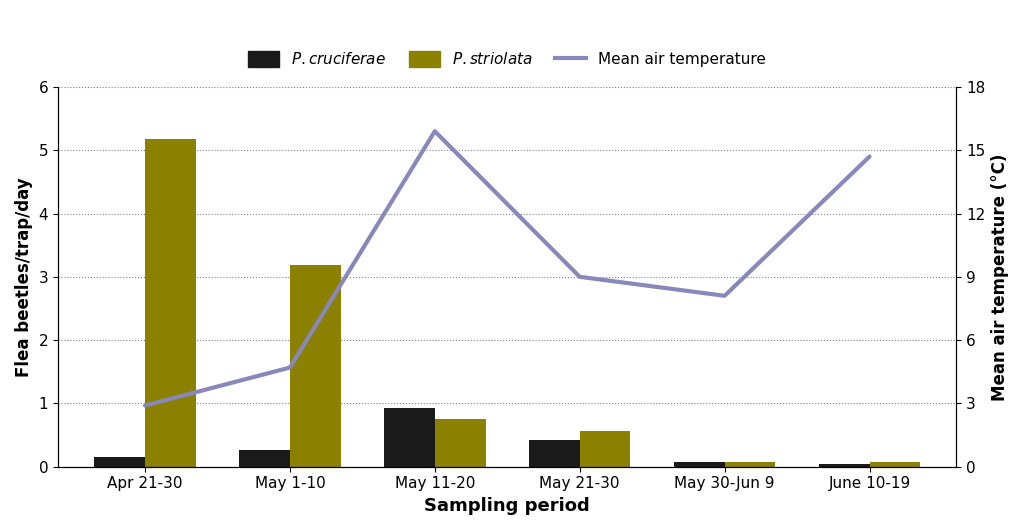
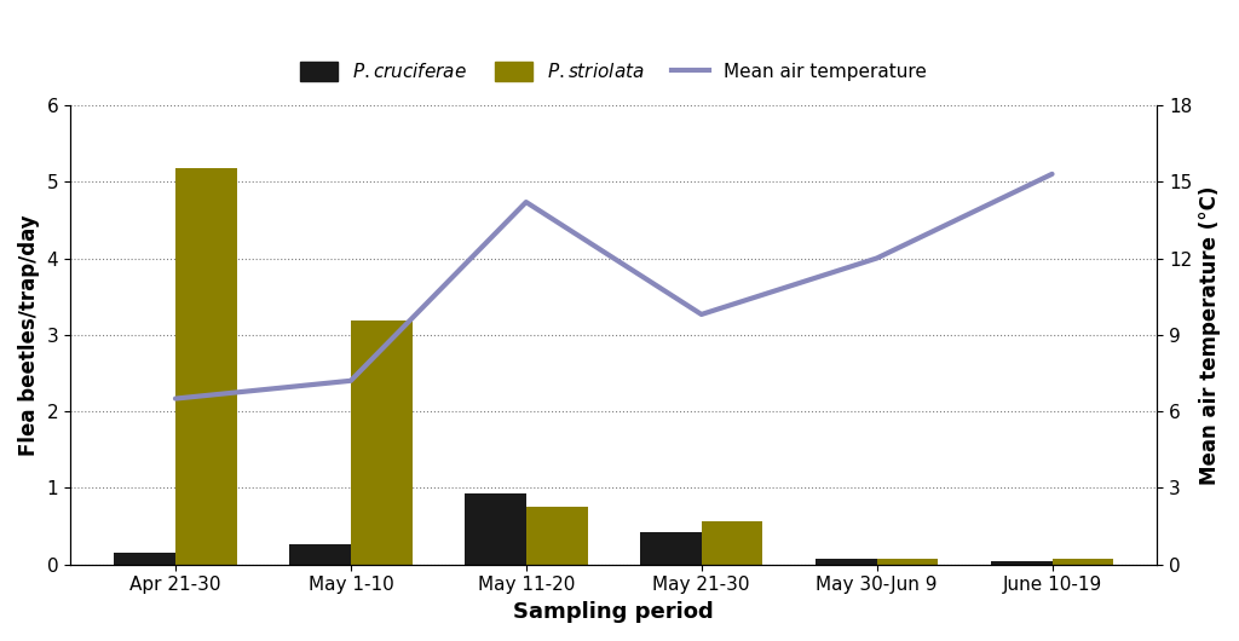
Mean air temperature/Apr 21-30: 2.9 -> 6.5
Mean air temperature/May 1-10: 4.7 -> 7.2
Mean air temperature/May 11-20: 15.9 -> 14.2
Mean air temperature/May 21-30: 9.0 -> 9.8
Mean air temperature/May 30-Jun 9: 8.1 -> 12.0
Mean air temperature/June 10-19: 14.7 -> 15.3
